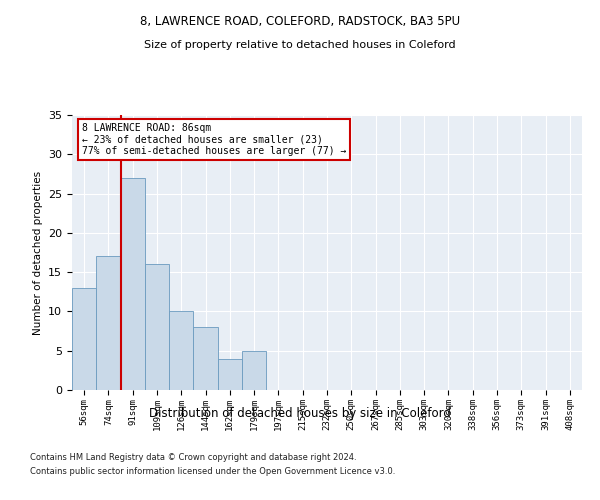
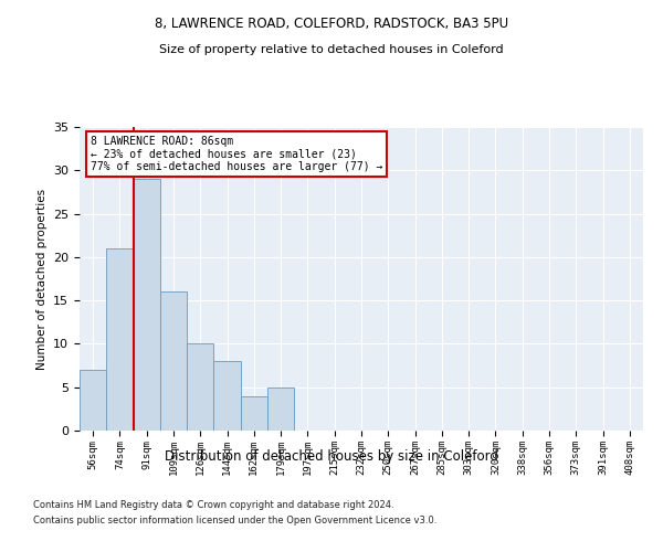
56sqm: 13 -> 7
74sqm: 17 -> 21
91sqm: 27 -> 29
